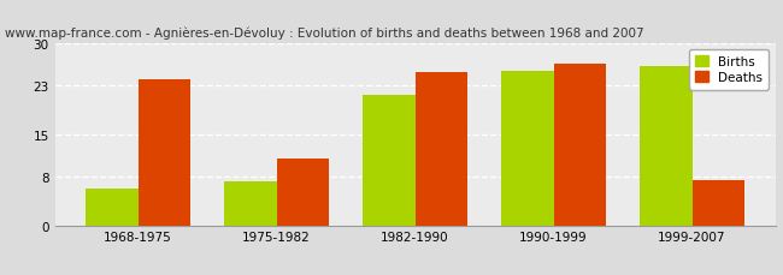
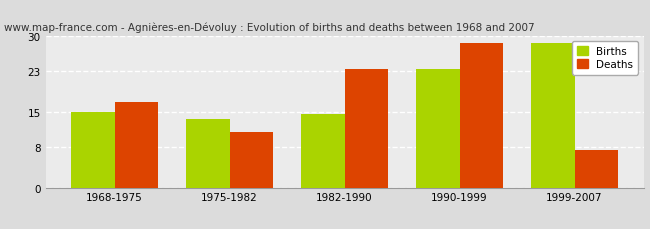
Births/1968-1975: 6.0 -> 15.0
Deaths/1968-1975: 24.0 -> 17.0
Births/1975-1982: 7.2 -> 13.5
Births/1982-1990: 21.4 -> 14.5
Deaths/1982-1990: 25.2 -> 23.5
Births/1990-1999: 25.4 -> 23.5
Deaths/1990-1999: 26.6 -> 28.5
Births/1999-2007: 26.2 -> 28.5
